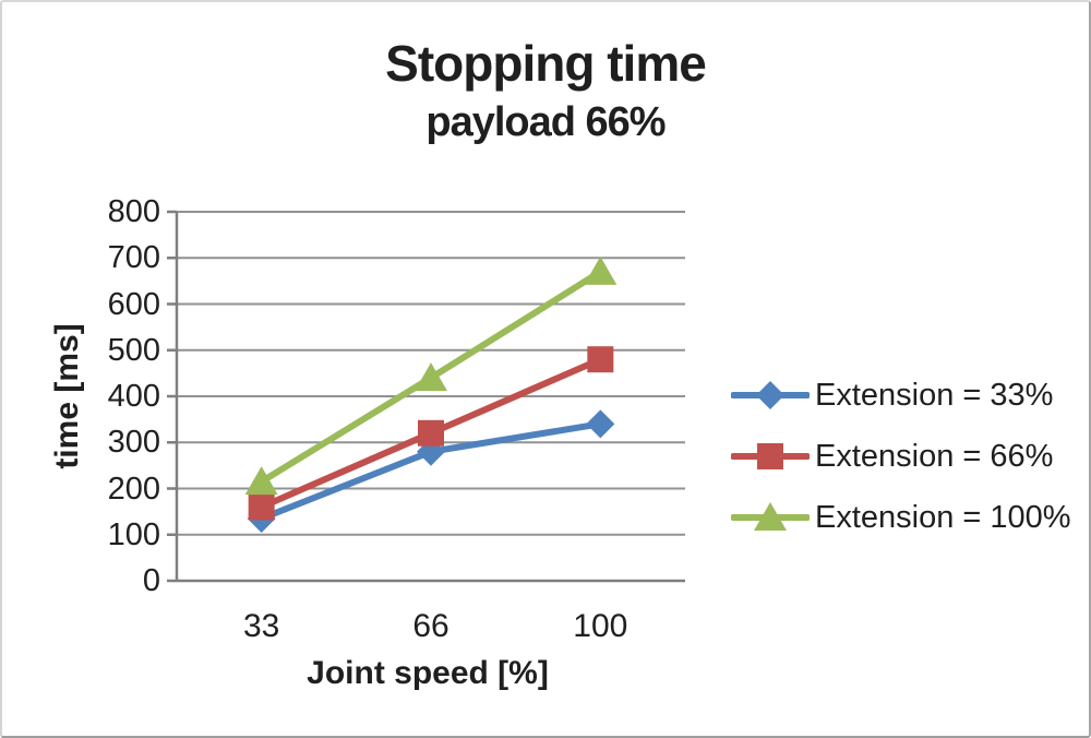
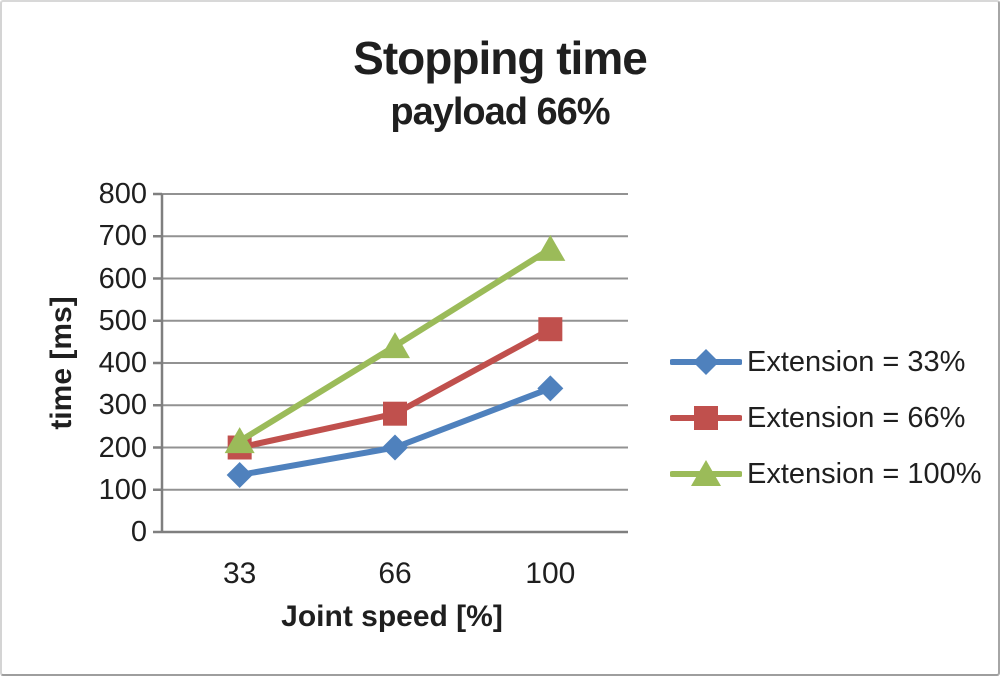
Extension = 66%/33: 160 -> 200
Extension = 33%/66: 280 -> 200
Extension = 66%/66: 320 -> 280
